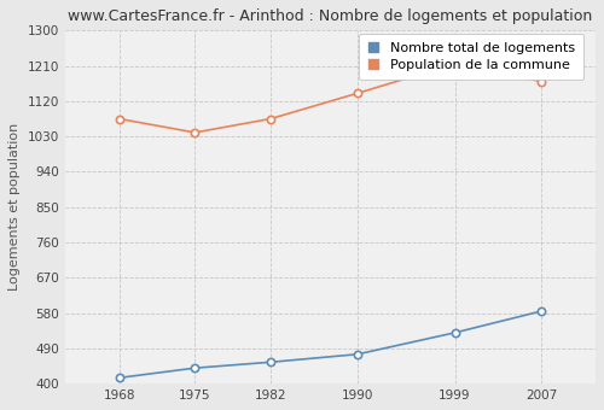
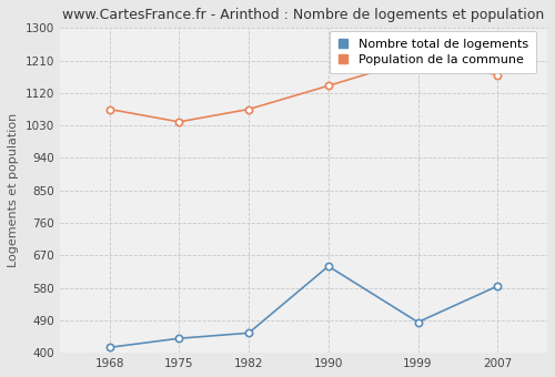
Nombre total de logements/1990: 475 -> 640
Nombre total de logements/1999: 530 -> 485
